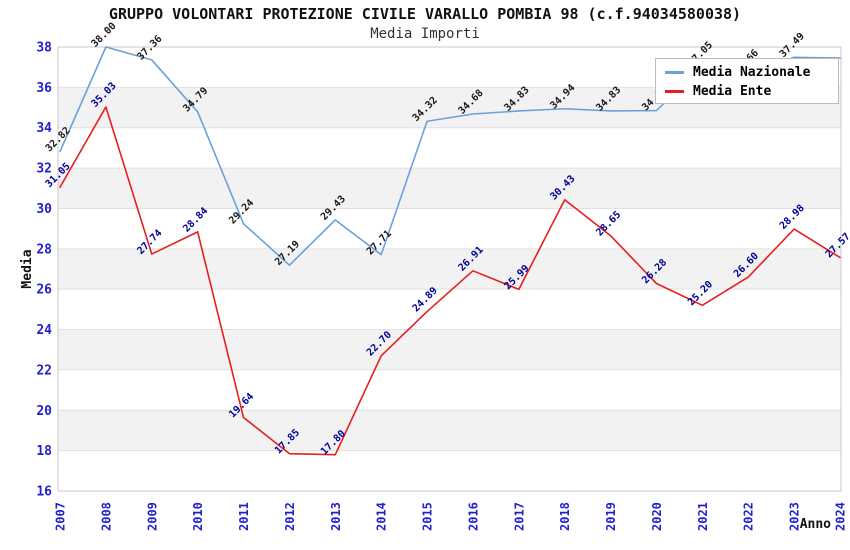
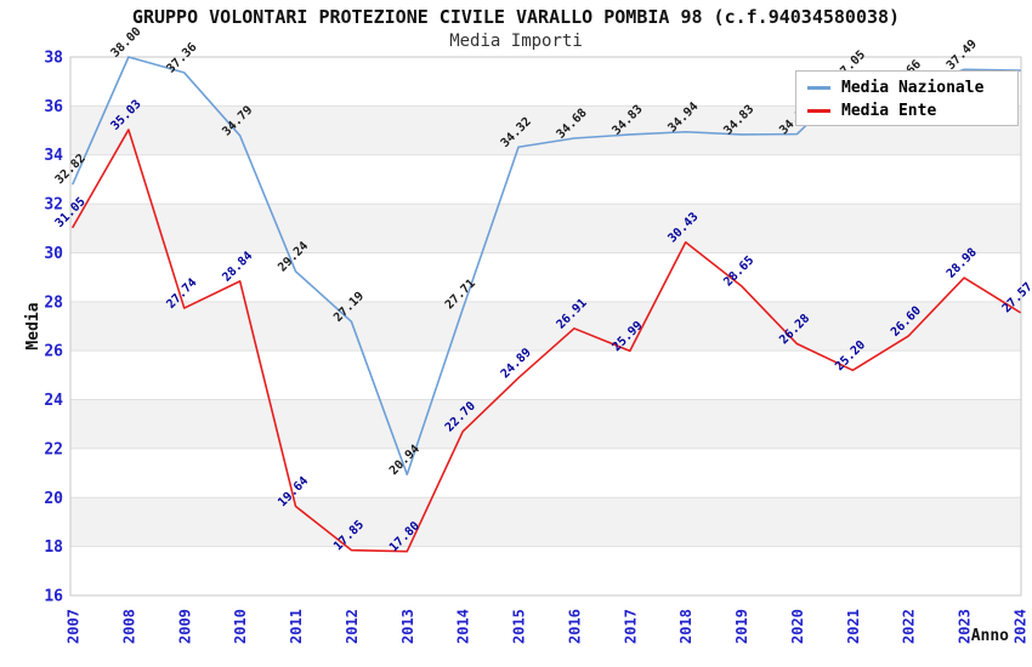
Media Nazionale/2013: 29.43 -> 20.94
